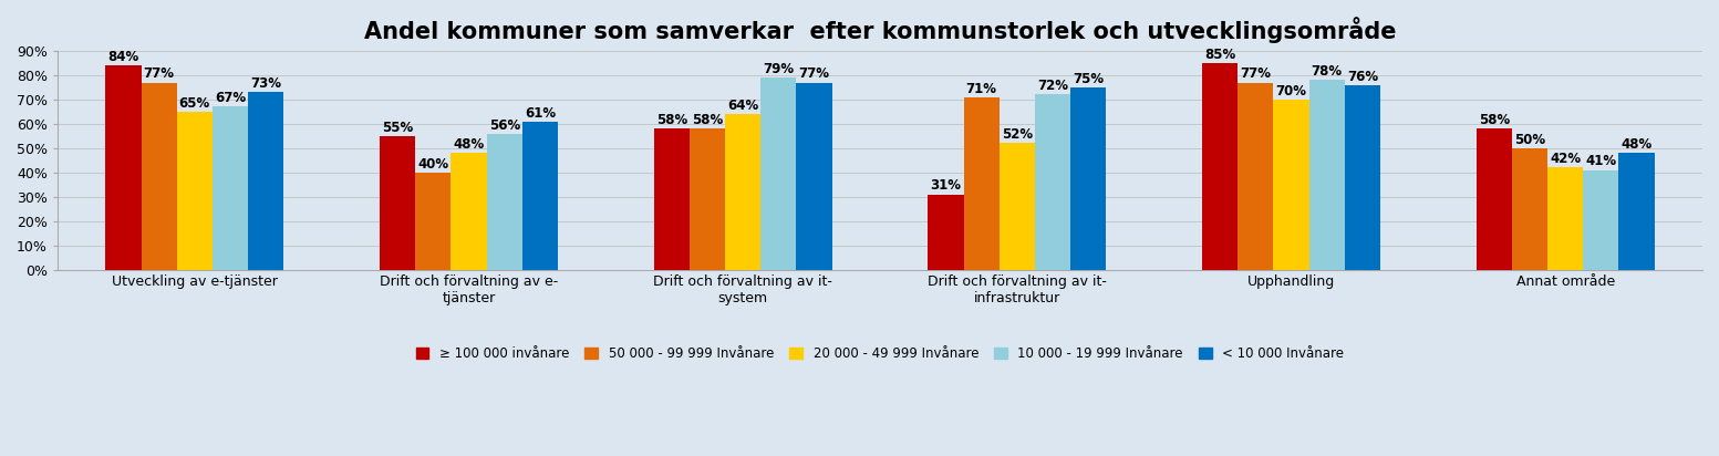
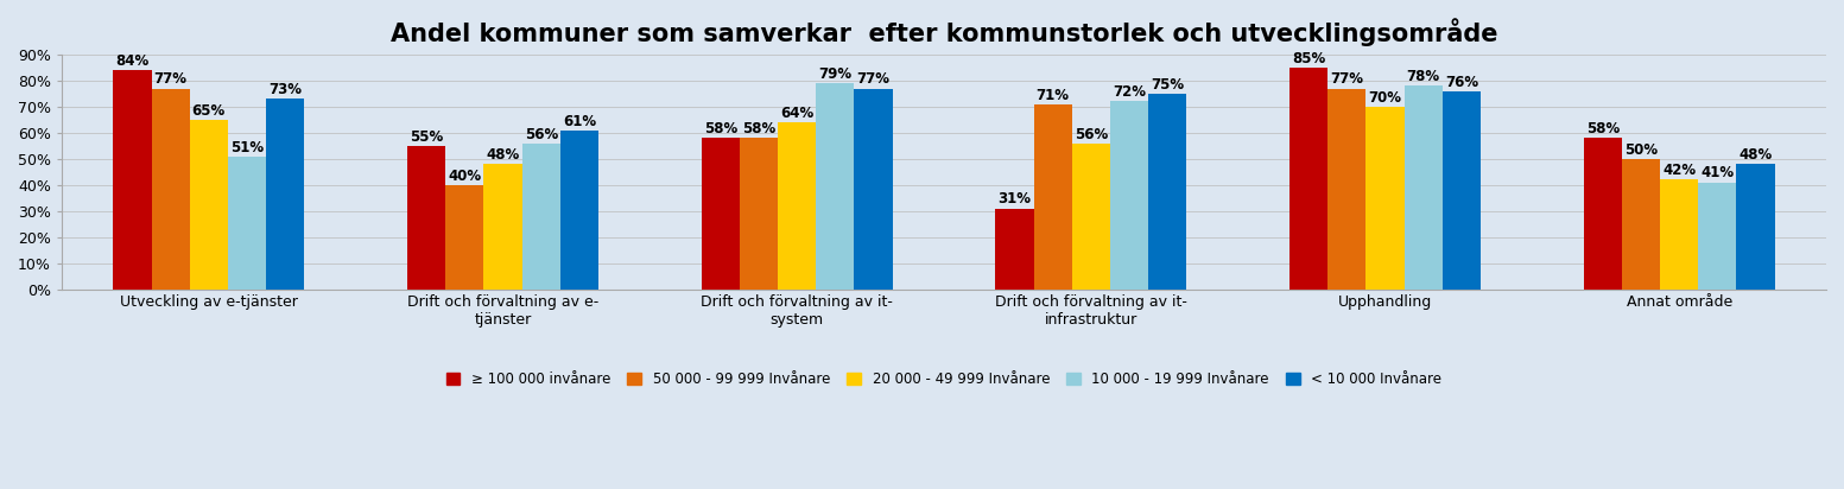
10 000 - 19 999 Invånare/Utveckling av e-tjänster: 67% -> 51%
20 000 - 49 999 Invånare/Drift och förvaltning av it- infrastruktur: 52% -> 56%
